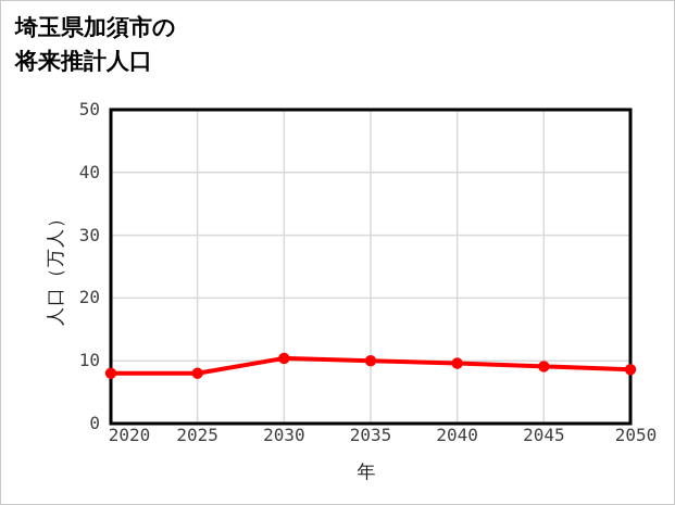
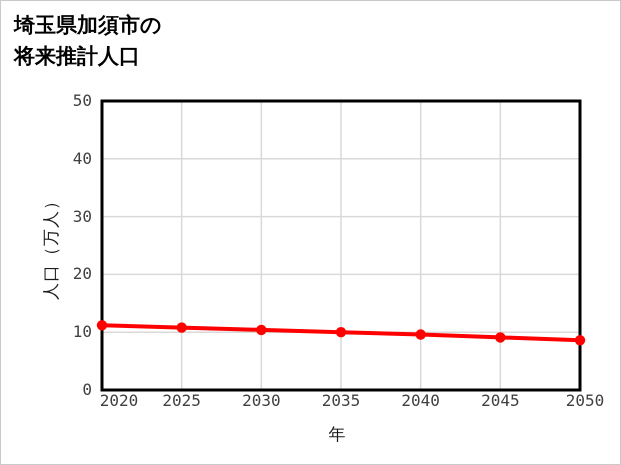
2020: 8 -> 11
2025: 8 -> 11
